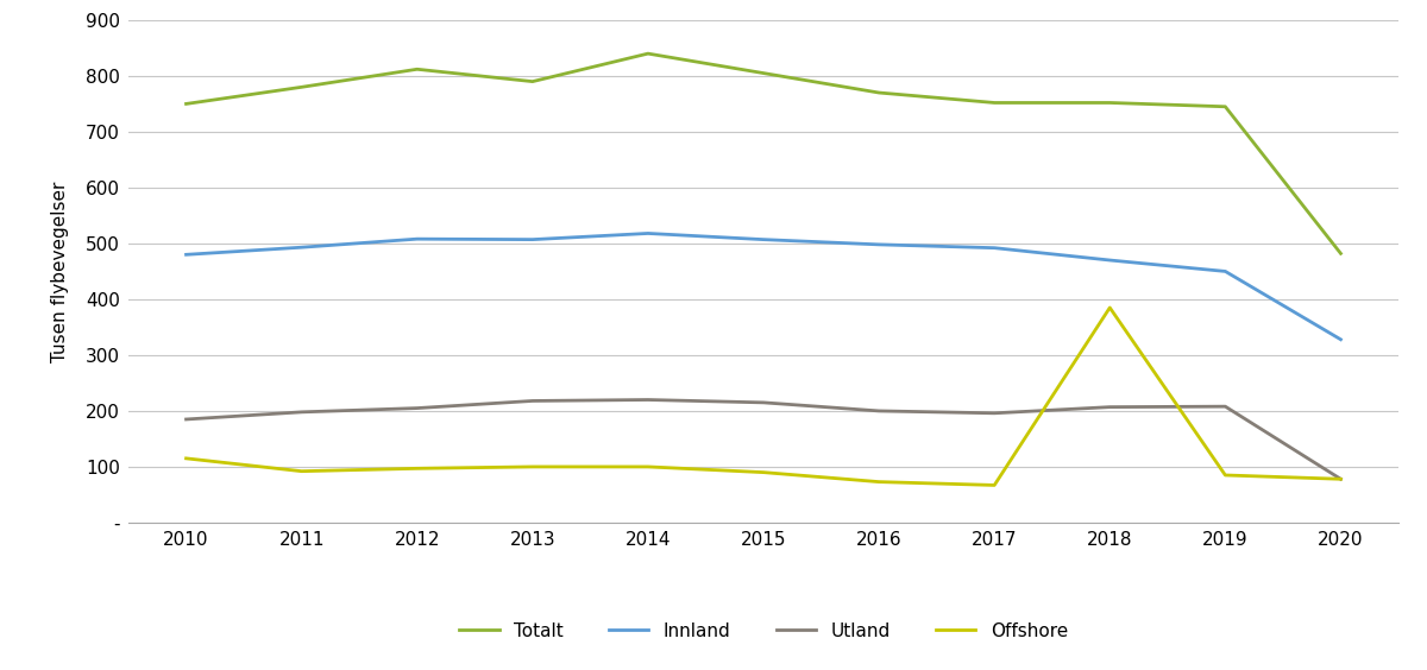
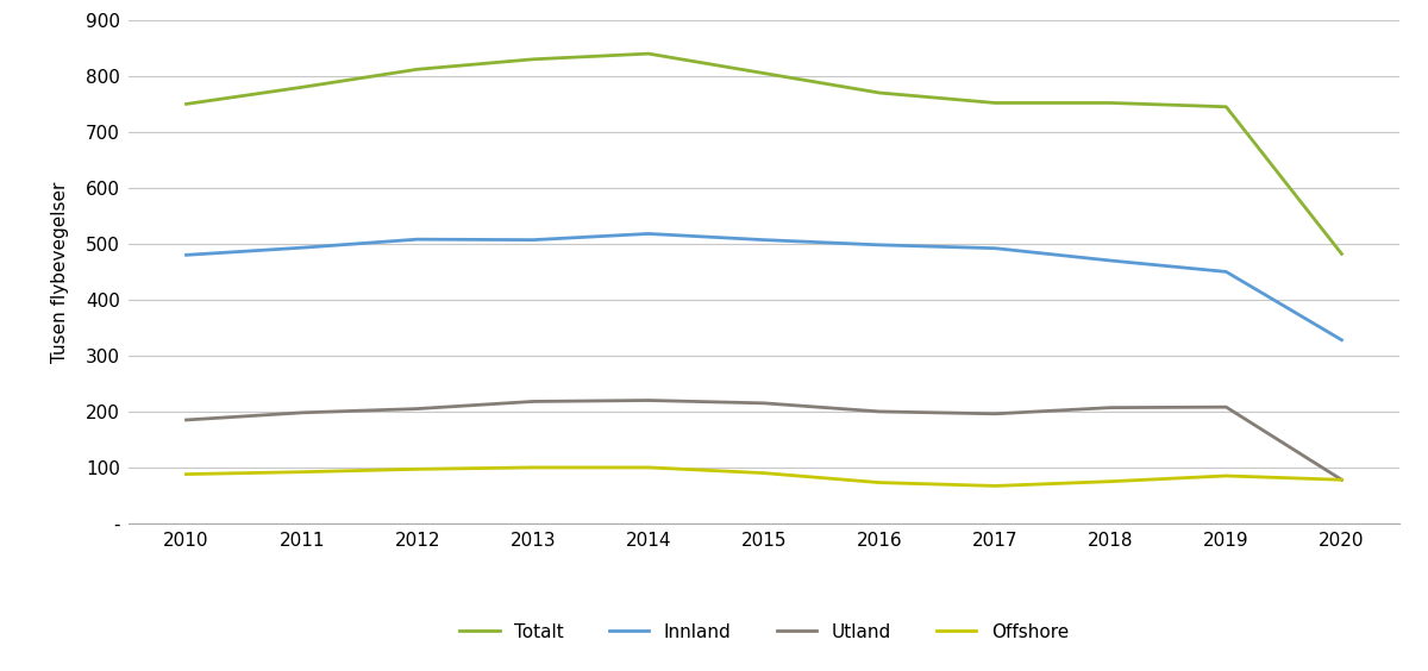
Offshore/2010: 115 -> 88
Totalt/2013: 790 -> 830
Offshore/2018: 385 -> 75
